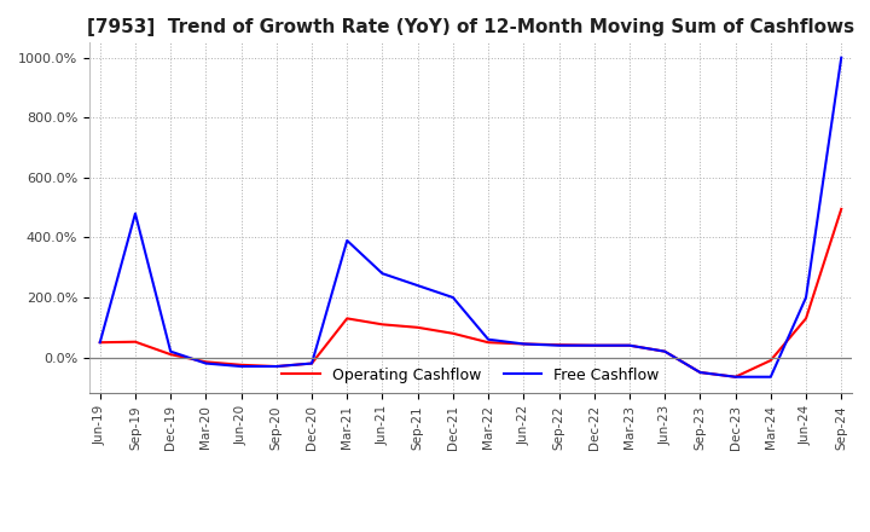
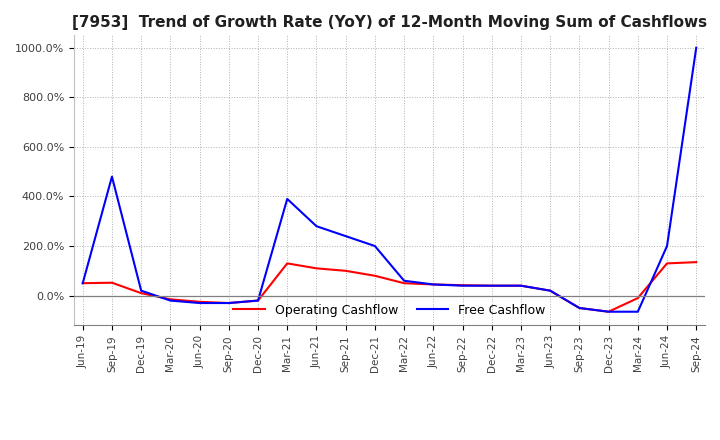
Operating Cashflow/Sep-24: 495% -> 135%
